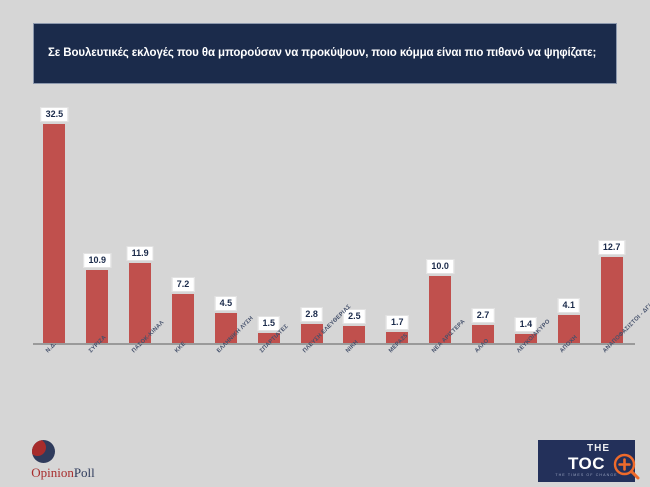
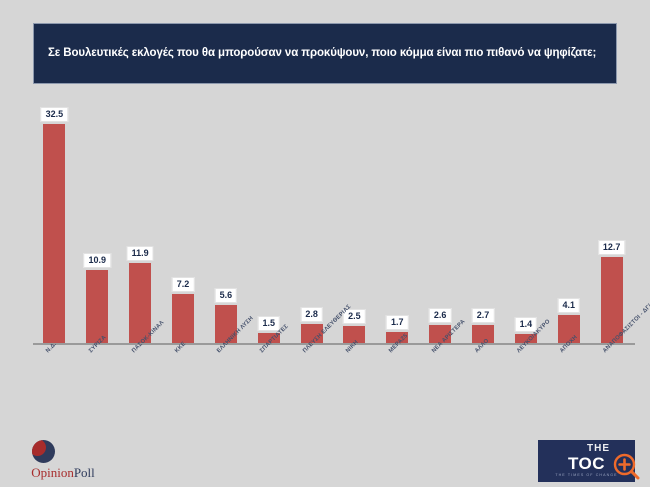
ΕΛΛΗΝΙΚΗ ΛΥΣΗ: 4.5 -> 5.6
ΝΕΑ ΑΡΙΣΤΕΡΑ: 10.0 -> 2.6
